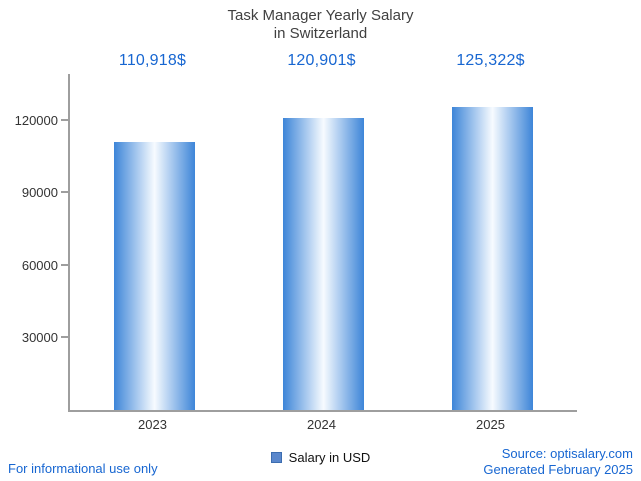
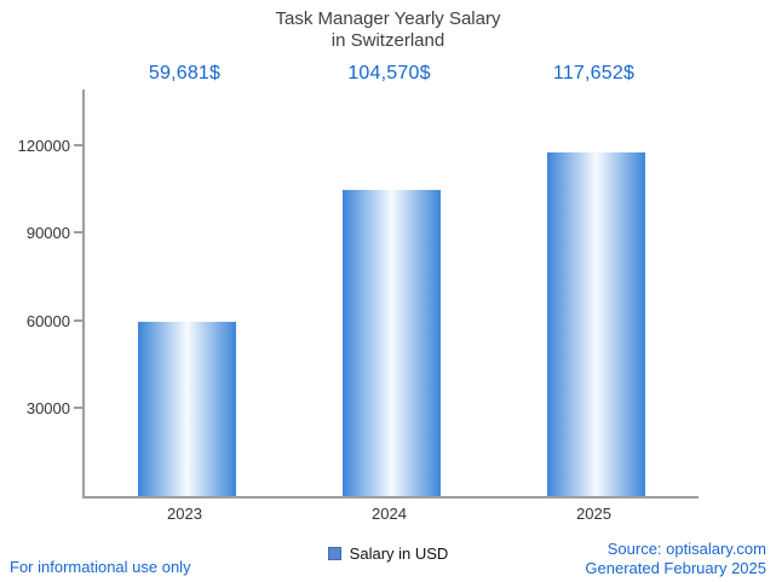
2023: 110,918 -> 59,681
2024: 120,901 -> 104,570
2025: 125,322 -> 117,652
